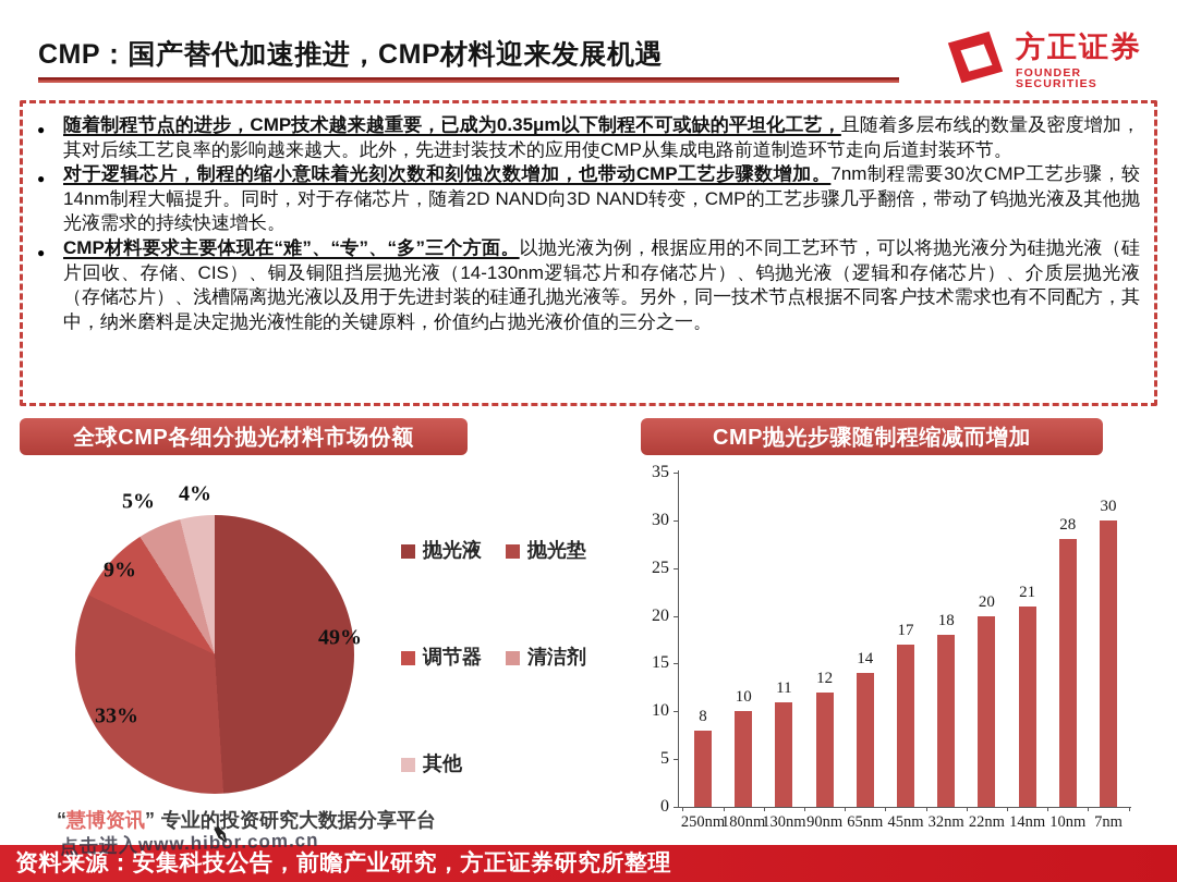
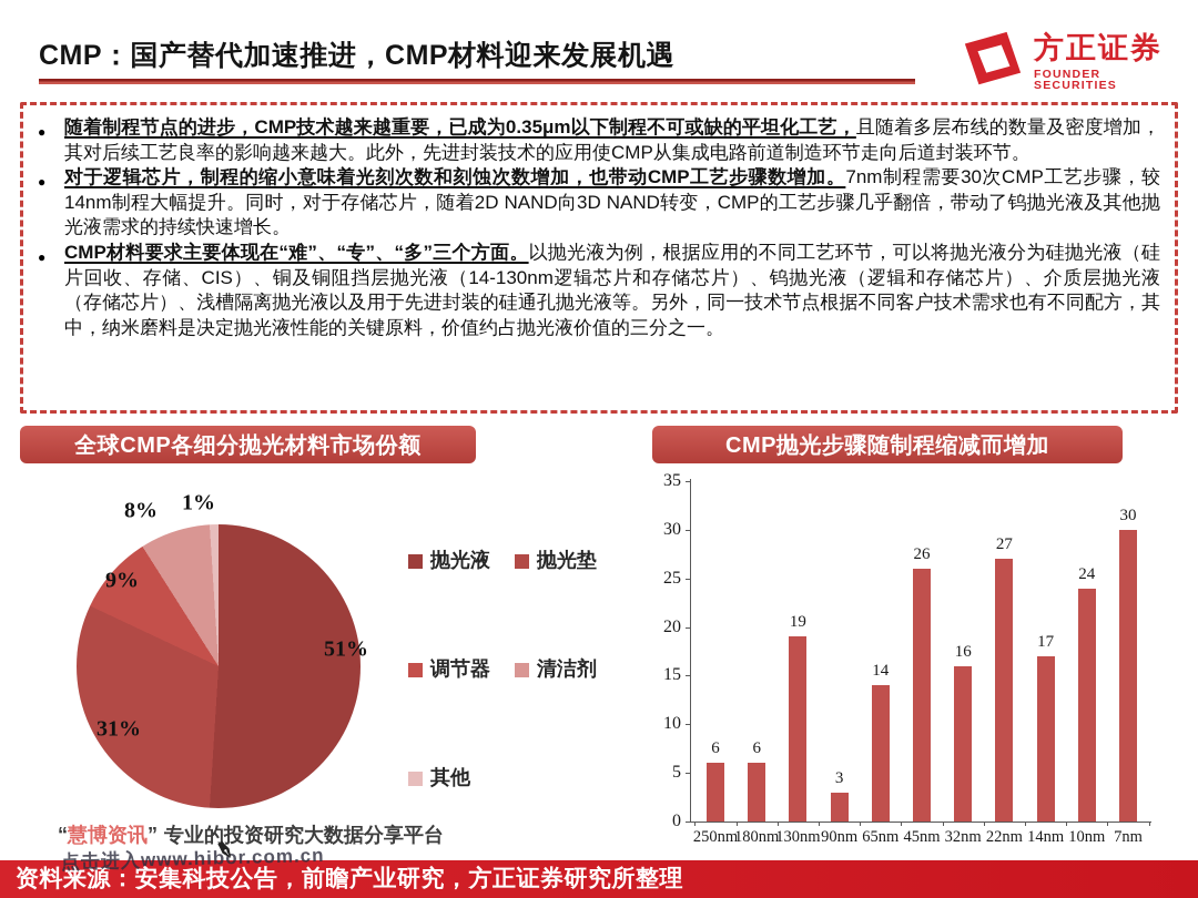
全球CMP各细分抛光材料市场份额/抛光液: 49% -> 51%
全球CMP各细分抛光材料市场份额/抛光垫: 33% -> 31%
全球CMP各细分抛光材料市场份额/清洁剂: 5% -> 8%
全球CMP各细分抛光材料市场份额/其他: 4% -> 1%
CMP抛光步骤随制程缩减而增加/250nm: 8 -> 6
CMP抛光步骤随制程缩减而增加/180nm: 10 -> 6
CMP抛光步骤随制程缩减而增加/130nm: 11 -> 19
CMP抛光步骤随制程缩减而增加/90nm: 12 -> 3
CMP抛光步骤随制程缩减而增加/45nm: 17 -> 26
CMP抛光步骤随制程缩减而增加/32nm: 18 -> 16
CMP抛光步骤随制程缩减而增加/22nm: 20 -> 27
CMP抛光步骤随制程缩减而增加/14nm: 21 -> 17
CMP抛光步骤随制程缩减而增加/10nm: 28 -> 24
